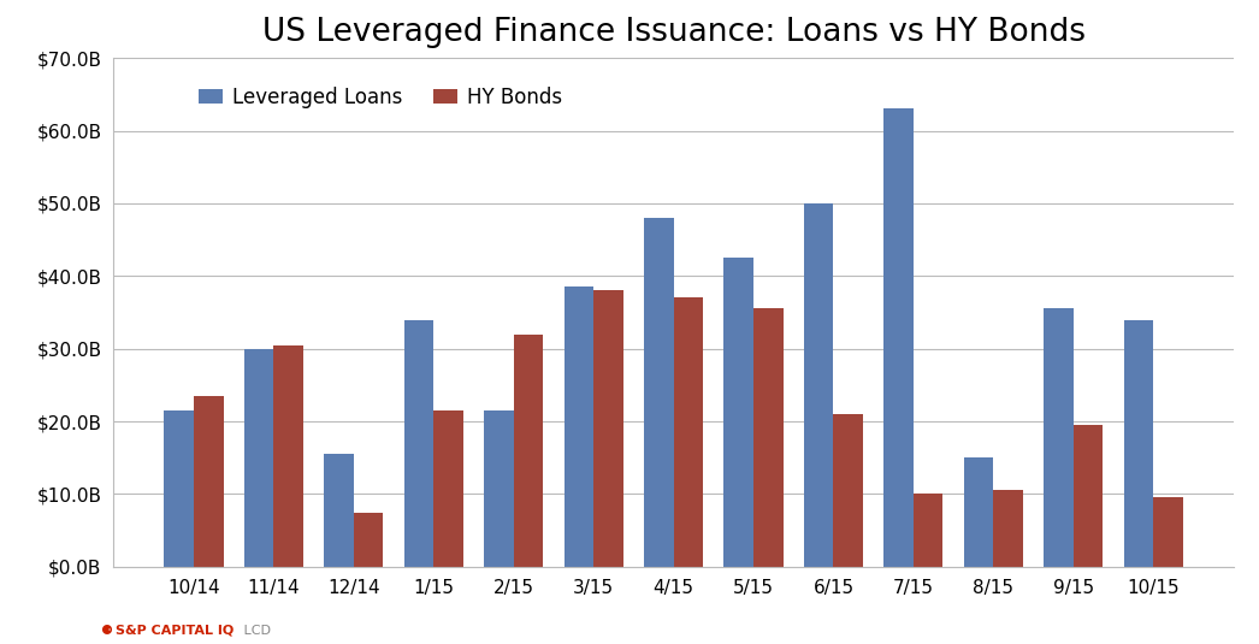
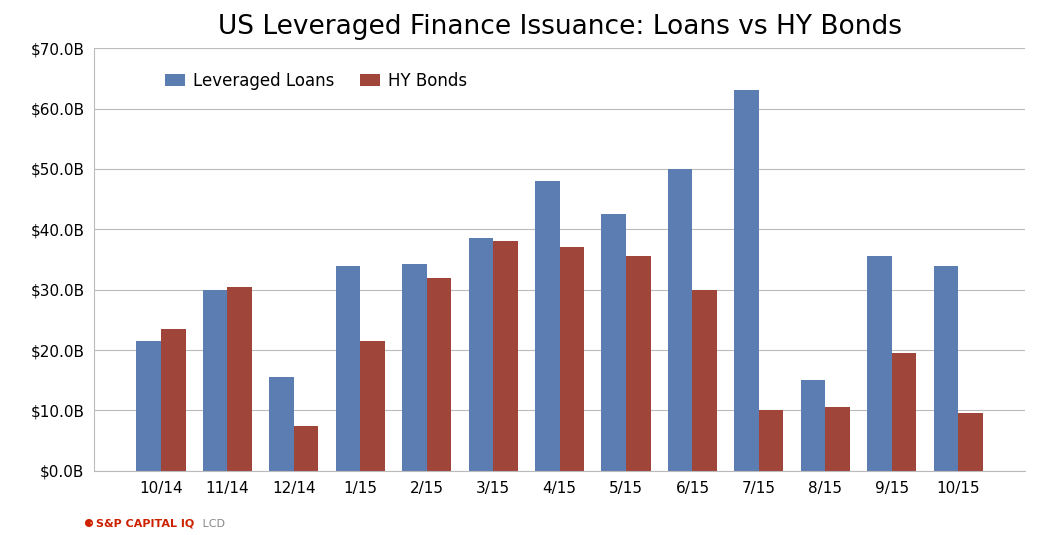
Leveraged Loans/2/15: $21.5B -> $34.2B
HY Bonds/6/15: $21.0B -> $30.0B
